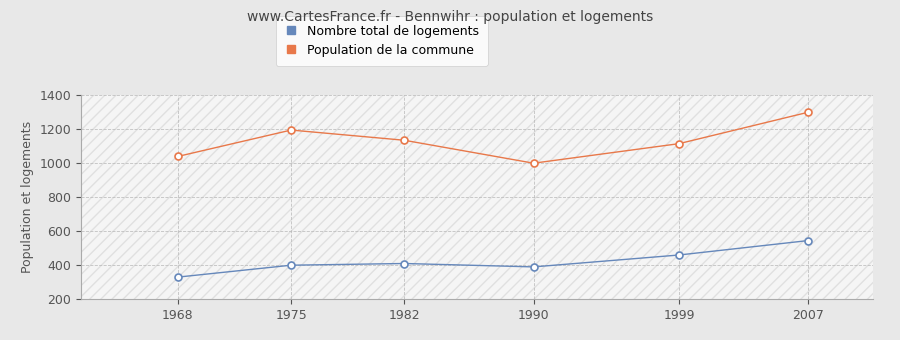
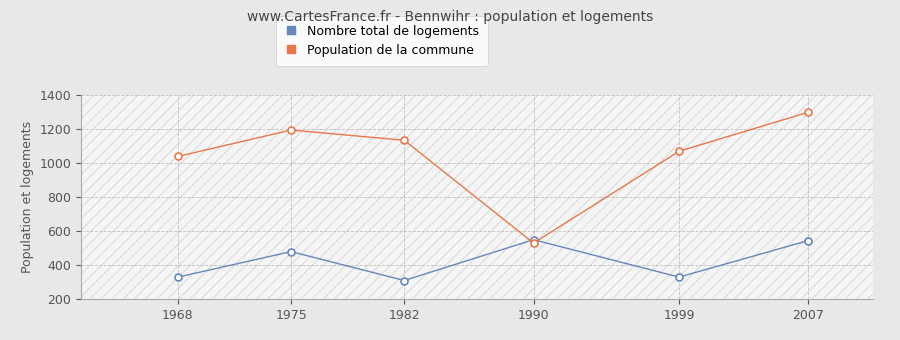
Nombre total de logements/1975: 400 -> 480
Nombre total de logements/1982: 410 -> 310
Nombre total de logements/1990: 390 -> 550
Population de la commune/1990: 1000 -> 530
Nombre total de logements/1999: 460 -> 330
Population de la commune/1999: 1120 -> 1070
